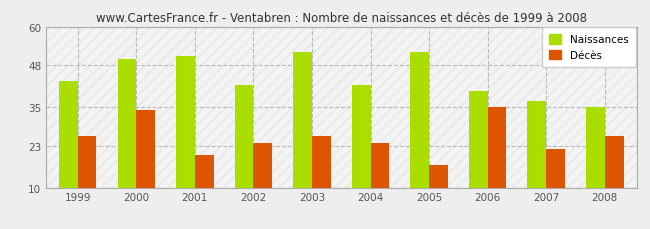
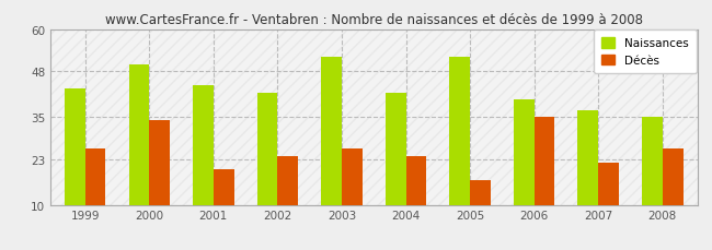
Naissances/2001: 51 -> 44
